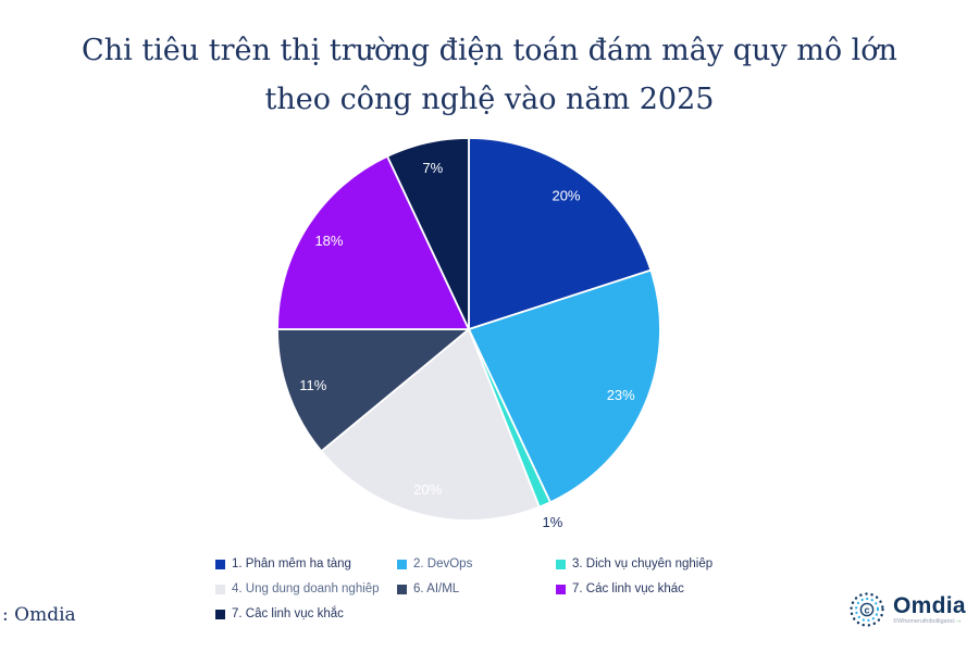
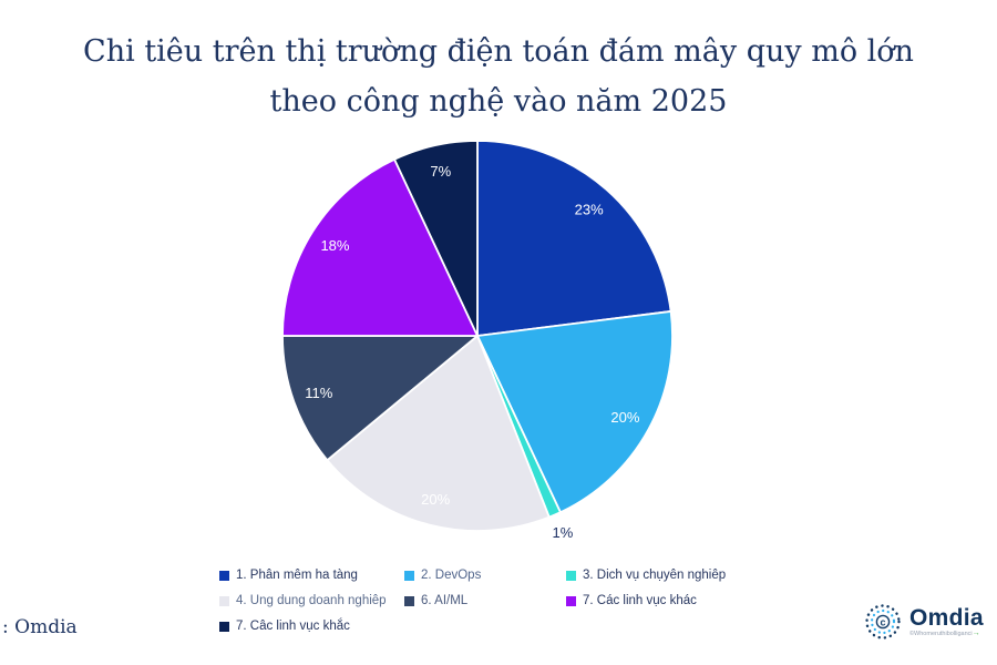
1. Phân mêm ha tàng: 20% -> 23%
2. DevOps: 23% -> 20%
